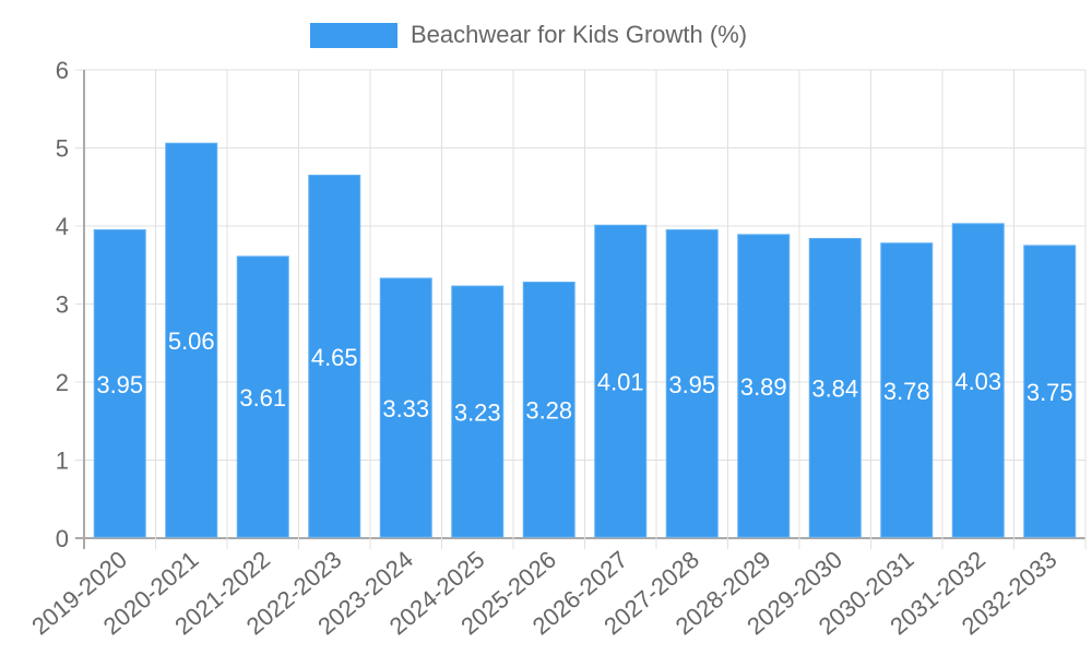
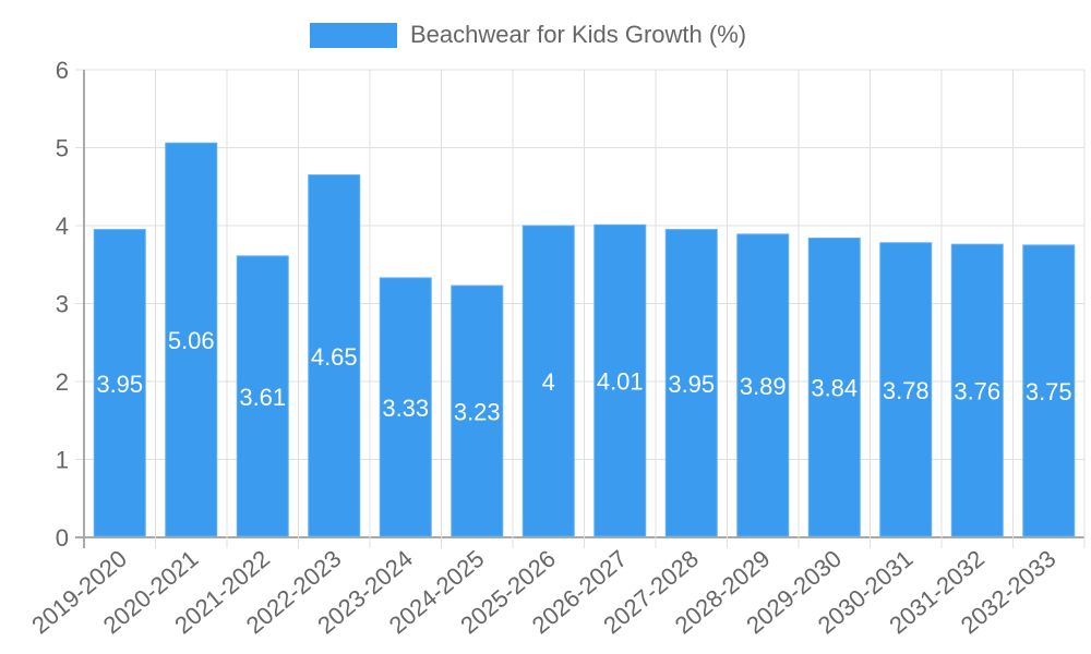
2025-2026: 3.28 -> 4
2031-2032: 4.03 -> 3.76
